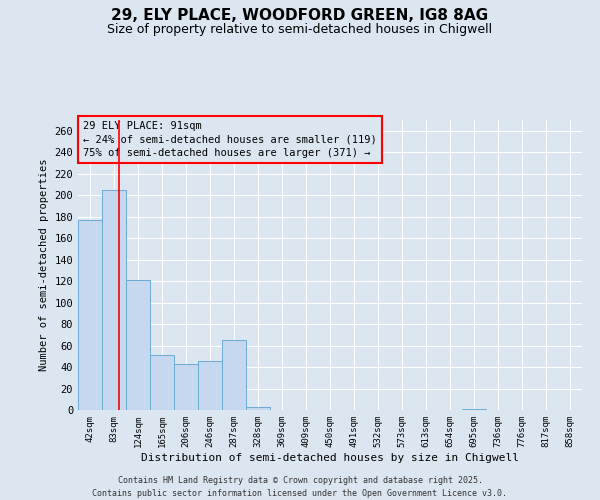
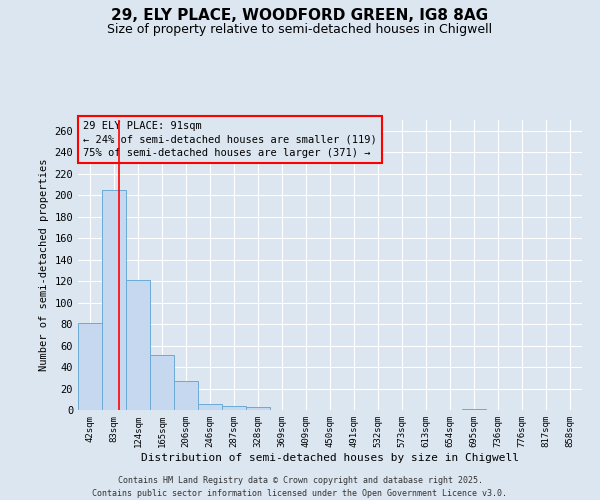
42sqm: 177 -> 81
206sqm: 43 -> 27
246sqm: 46 -> 6
287sqm: 65 -> 4
